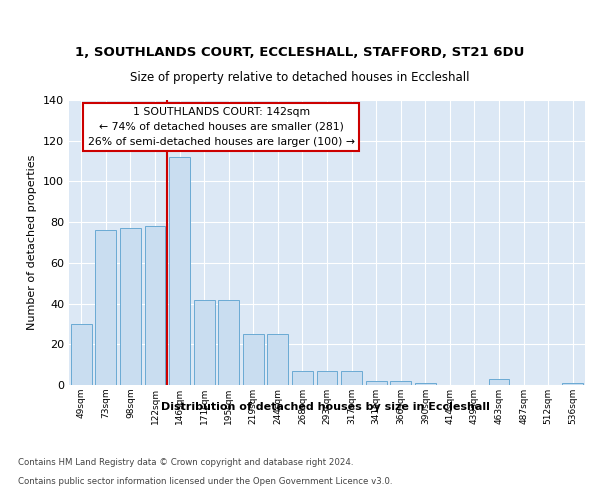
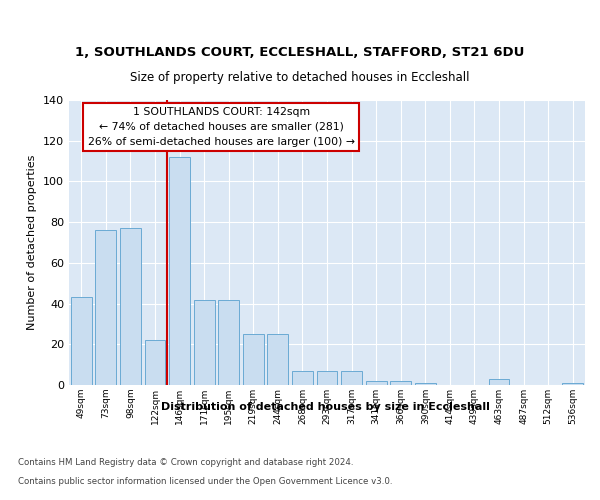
49sqm: 30 -> 43
122sqm: 78 -> 22
